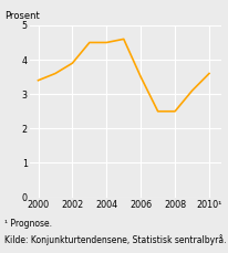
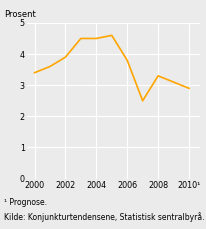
2006: 3.5 -> 3.8
2008: 2.5 -> 3.3
2010¹: 3.6 -> 2.9
